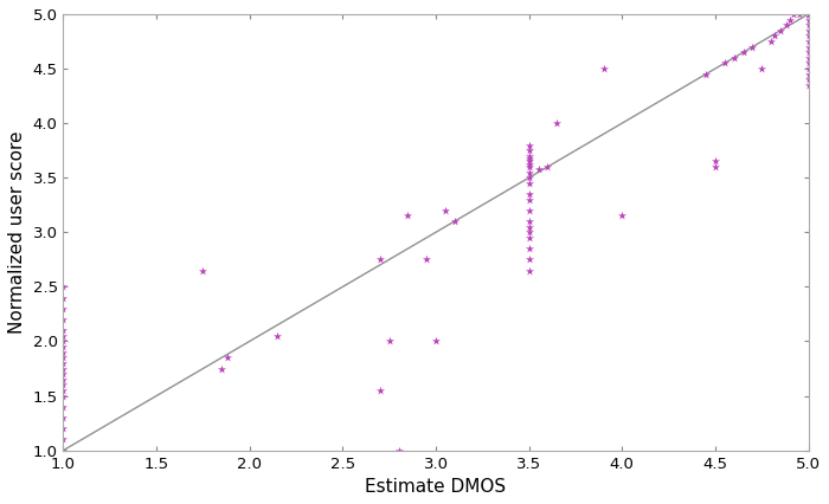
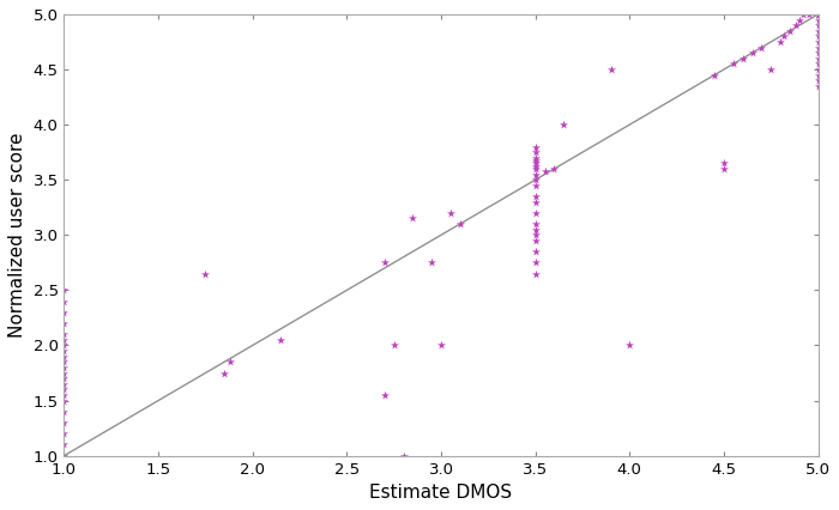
4.0: 3.15 -> 2.00
